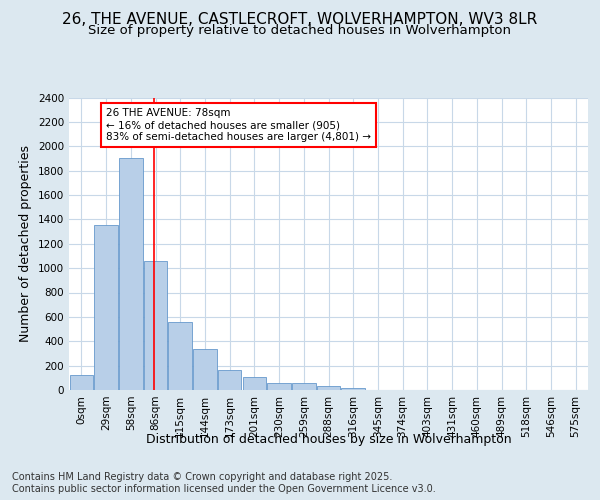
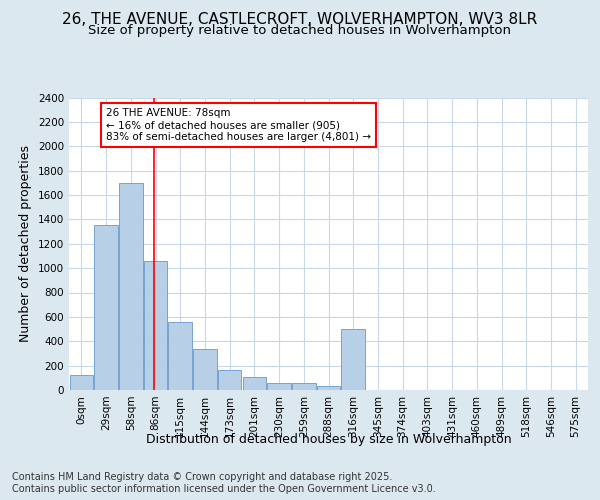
58sqm: 1900 -> 1700
316sqm: 20 -> 500
